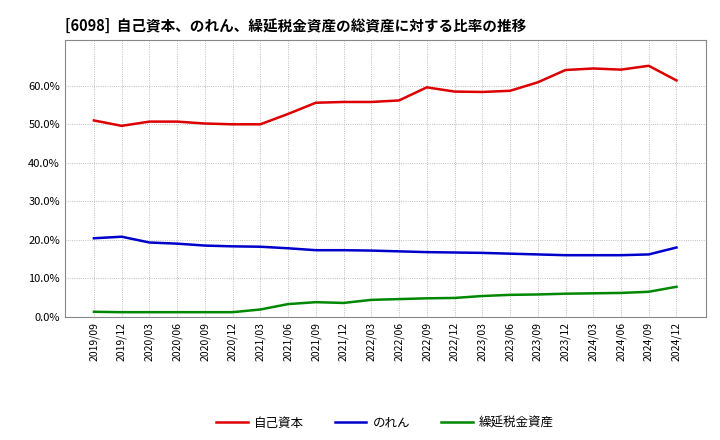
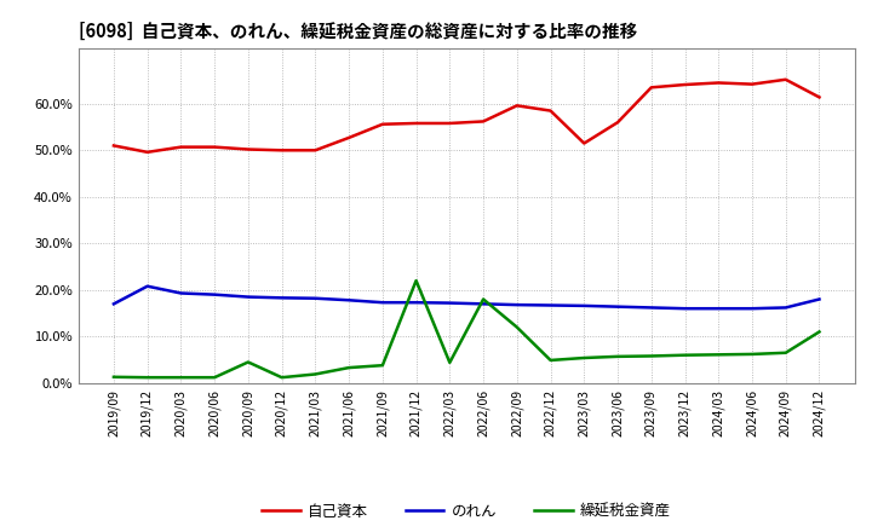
のれん/2019/09: 20.4% -> 17.0%
繰延税金資産/2020/09: 1.2% -> 4.5%
繰延税金資産/2021/12: 3.6% -> 22.0%
繰延税金資産/2022/06: 4.6% -> 18.0%
繰延税金資産/2022/09: 4.8% -> 12.0%
自己資本/2023/03: 58.4% -> 51.5%
自己資本/2023/06: 58.7% -> 56.0%
自己資本/2023/09: 60.9% -> 63.5%
繰延税金資産/2024/12: 7.8% -> 11.0%
